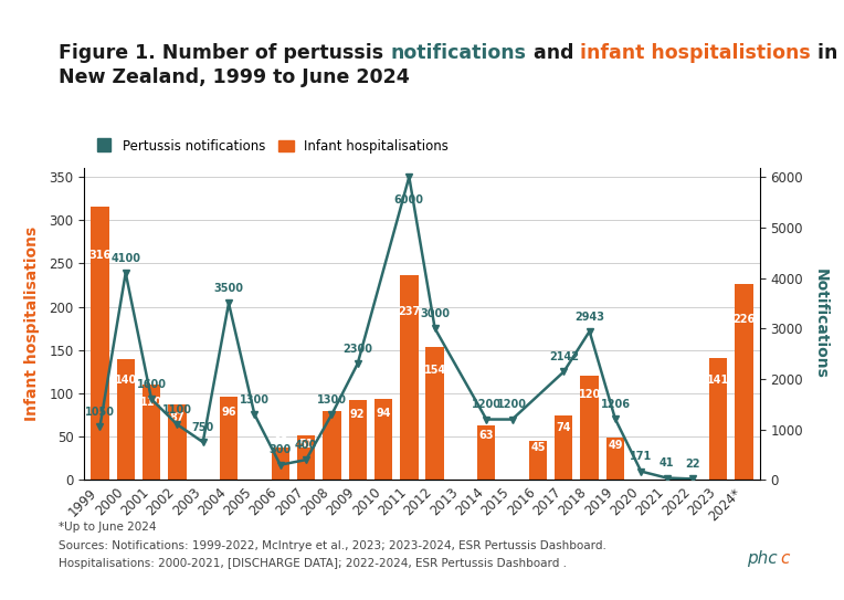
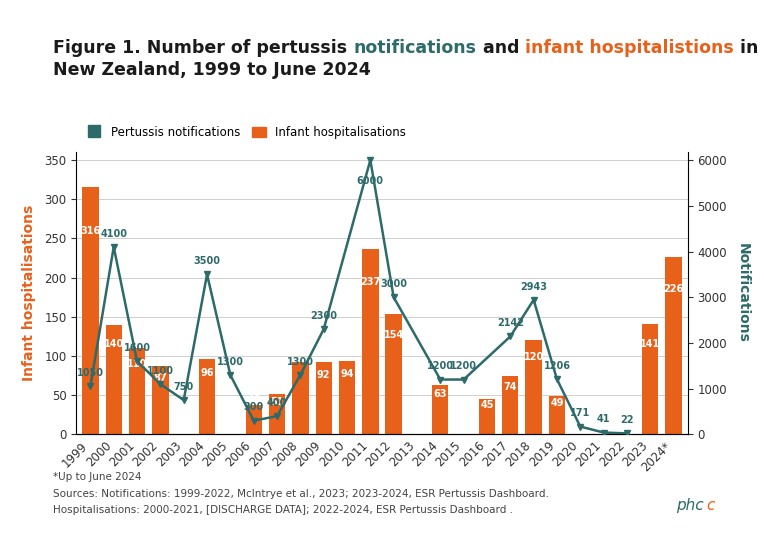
Infant hospitalisations/2008: 80 -> 92
